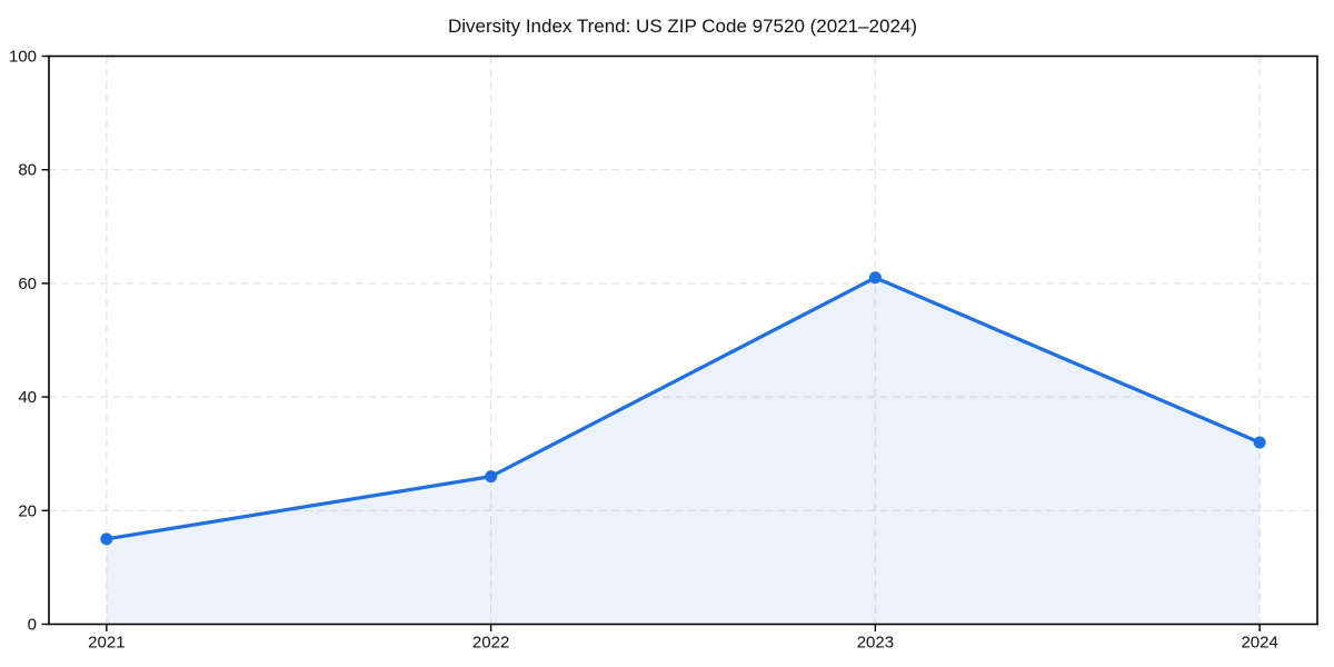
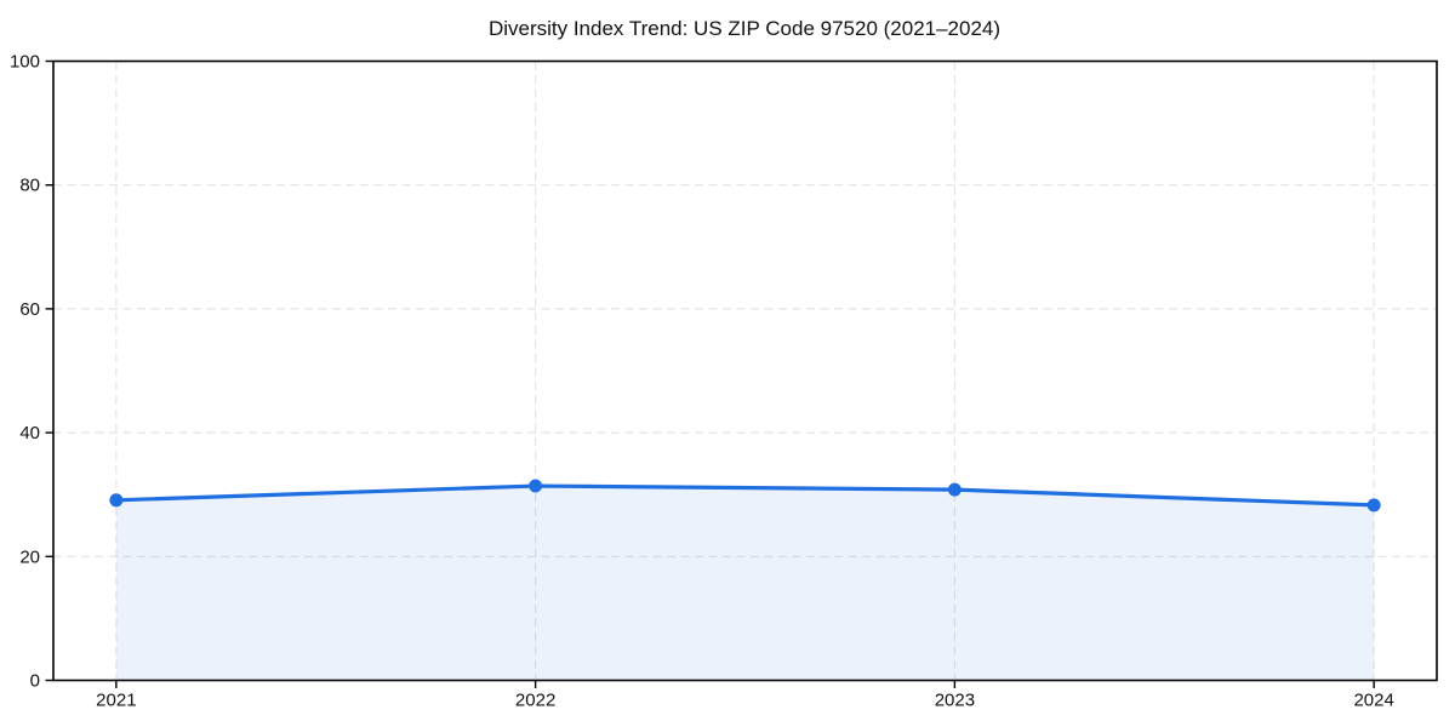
2021: 15 -> 29
2022: 26 -> 31
2023: 61 -> 31
2024: 32 -> 28
